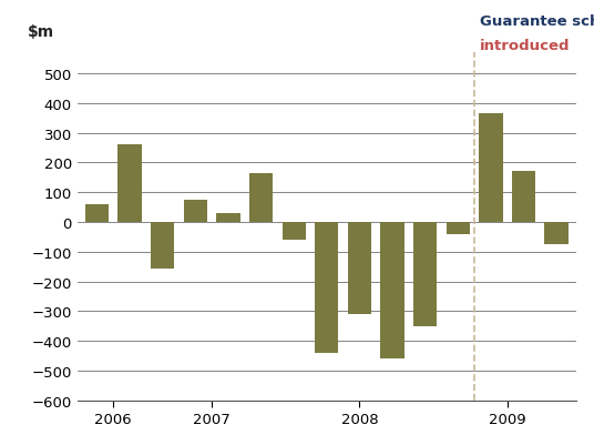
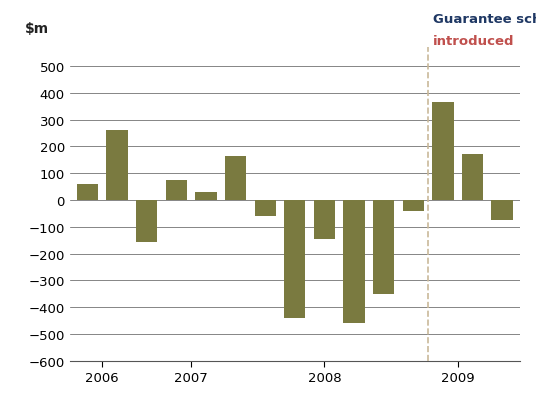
2008: -310 -> -145
